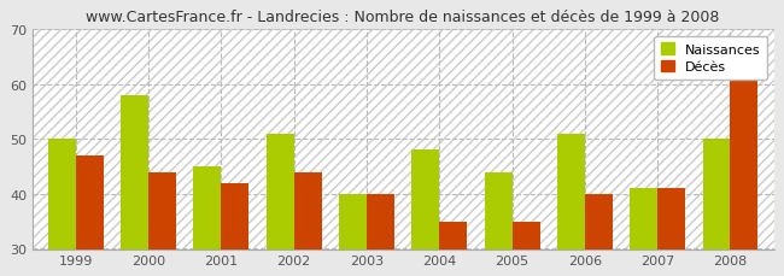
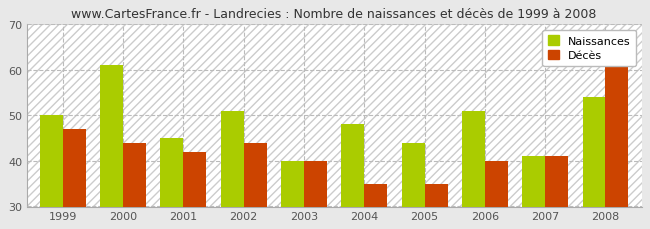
Naissances/2000: 58 -> 61
Naissances/2008: 50 -> 54
